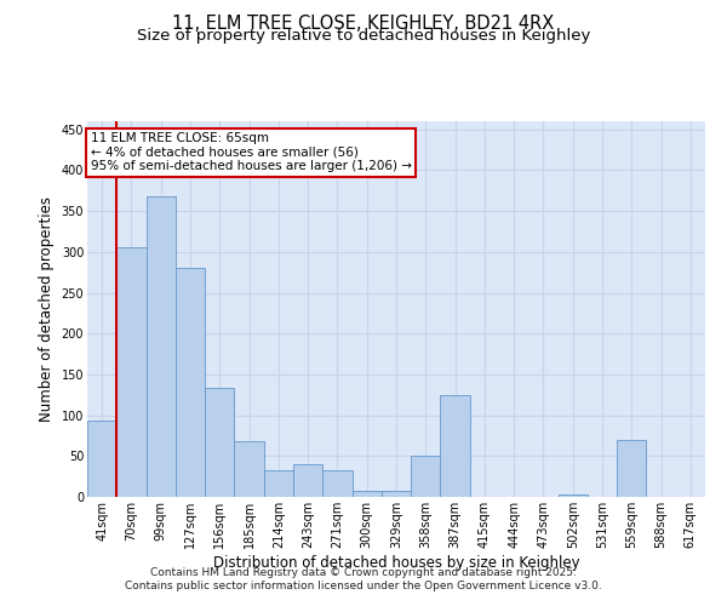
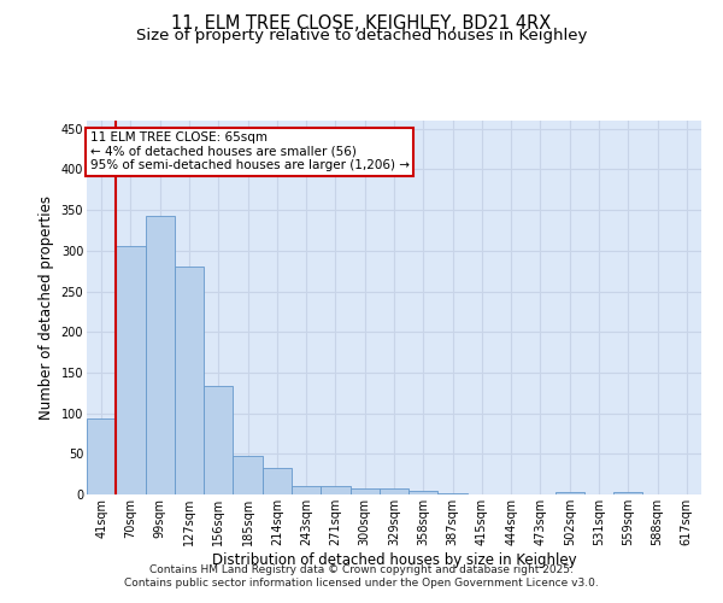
99sqm: 368 -> 343
185sqm: 68 -> 47
243sqm: 40 -> 10
271sqm: 32 -> 10
358sqm: 50 -> 5
387sqm: 124 -> 2
559sqm: 70 -> 3
